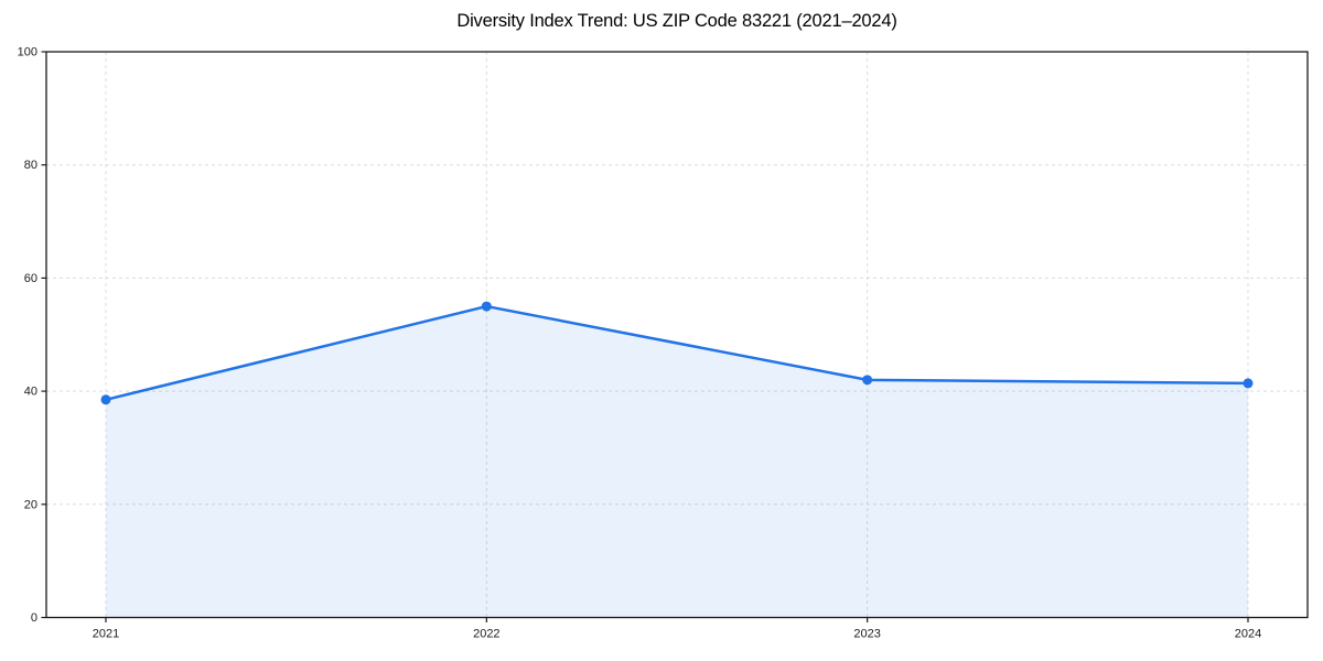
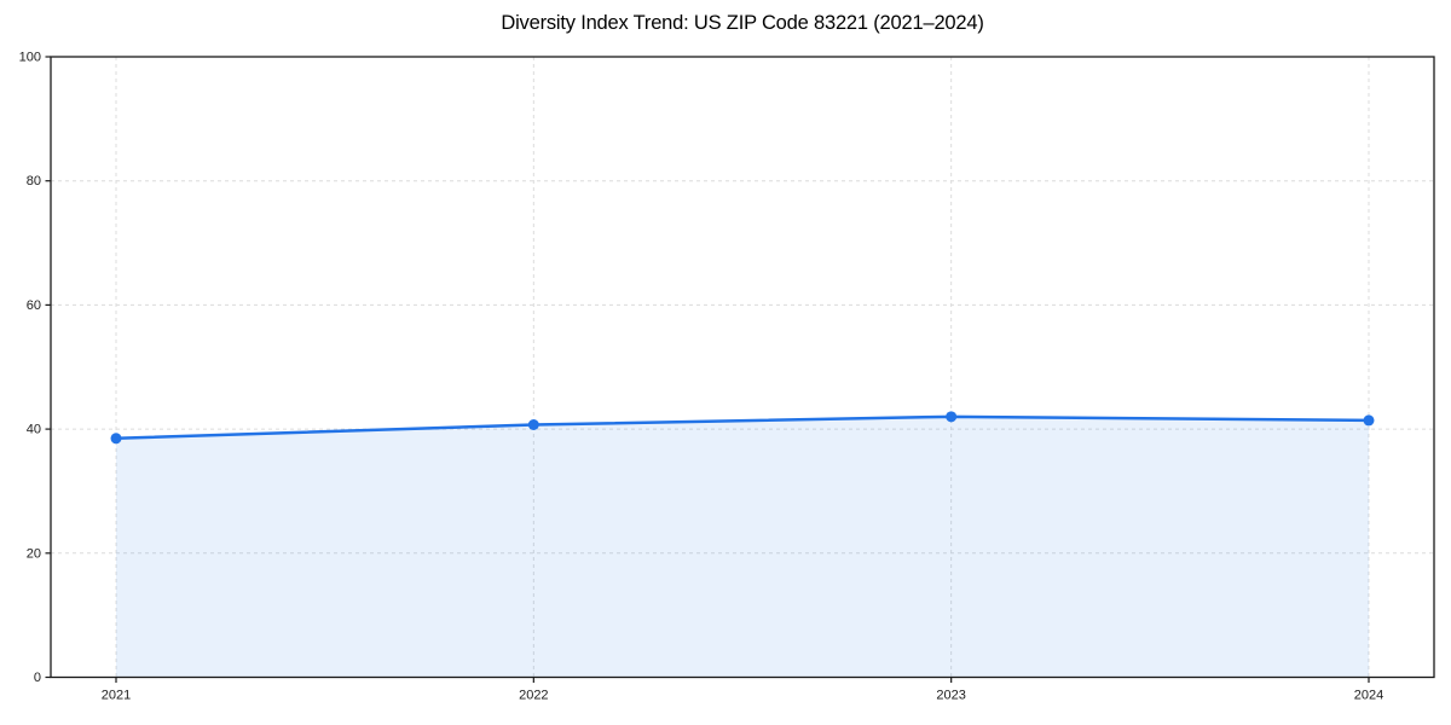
2022: 55 -> 41
